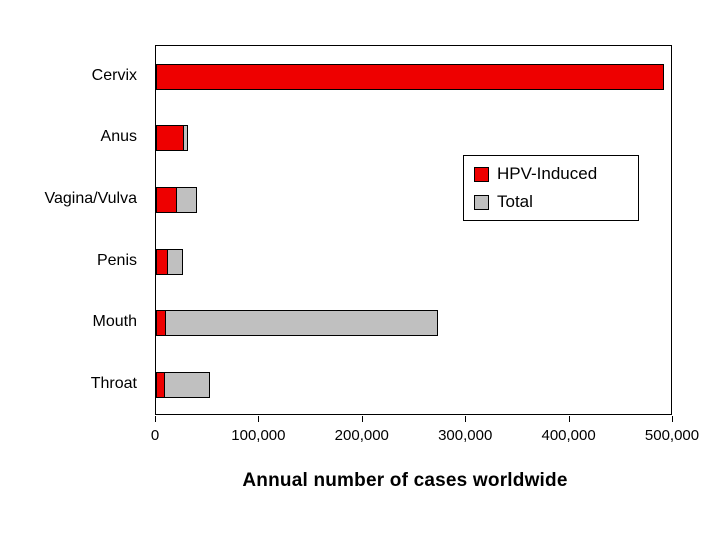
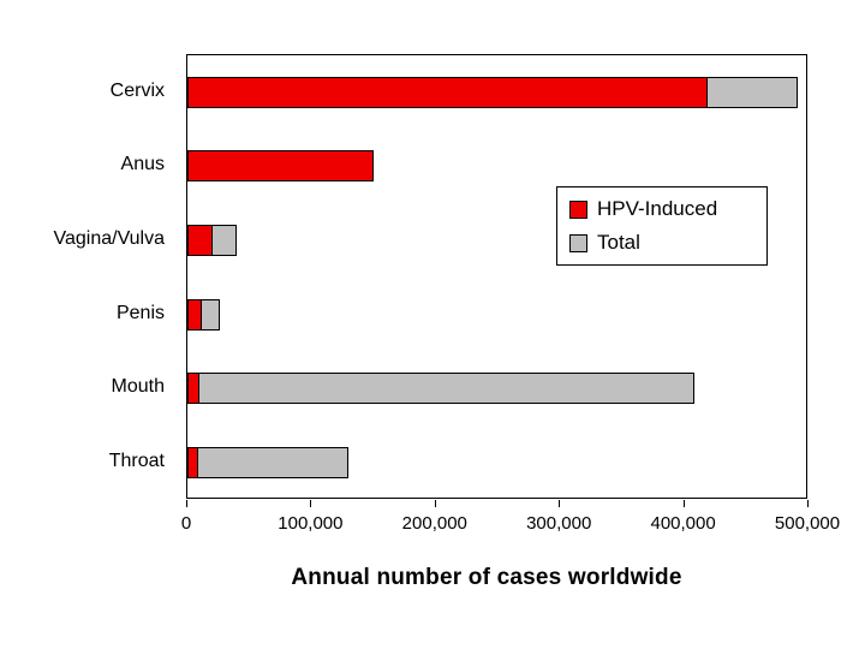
HPV-Induced/Cervix: 490000 -> 420000
HPV-Induced/Anus: 30000 -> 150000
Total/Mouth: 270000 -> 410000
Total/Throat: 50000 -> 130000
